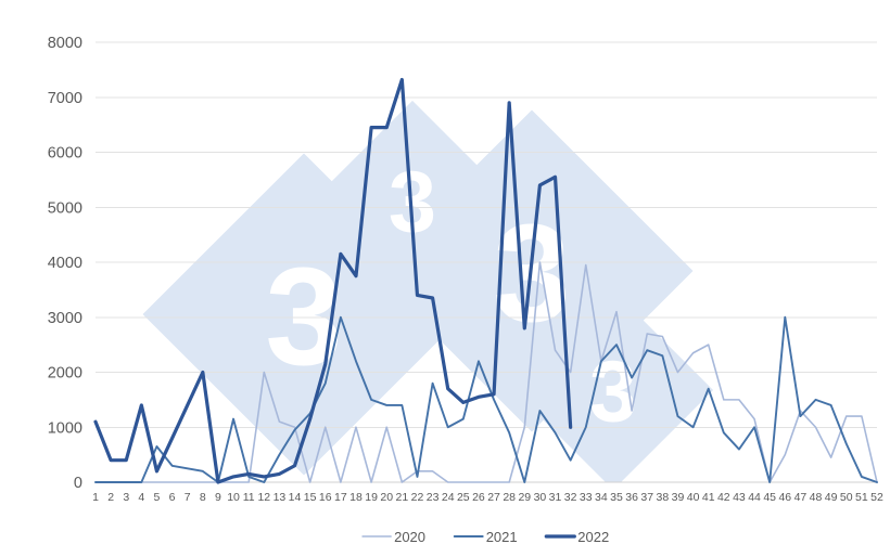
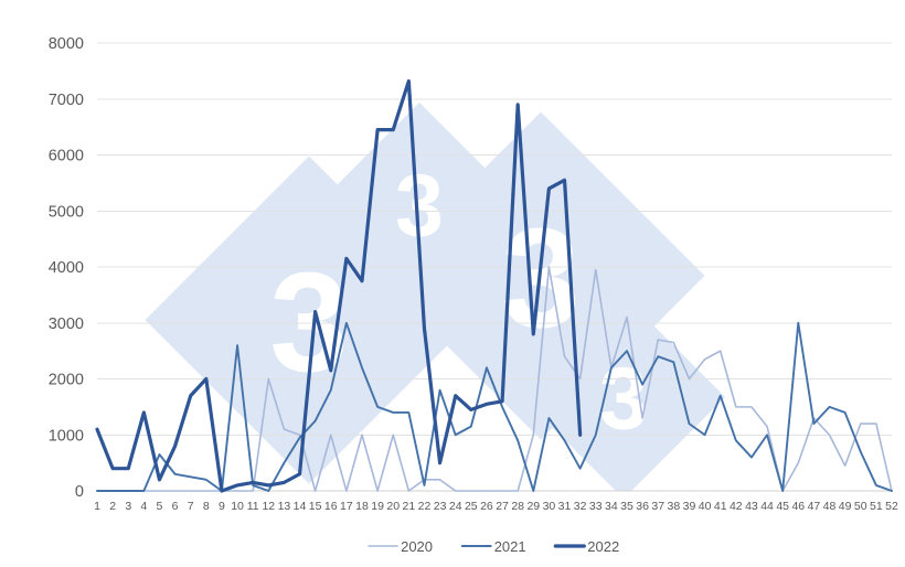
2022/7: 1400 -> 1700
2021/10: 1200 -> 2600
2022/15: 1200 -> 3200
2022/22: 3400 -> 2900
2022/23: 3400 -> 500
